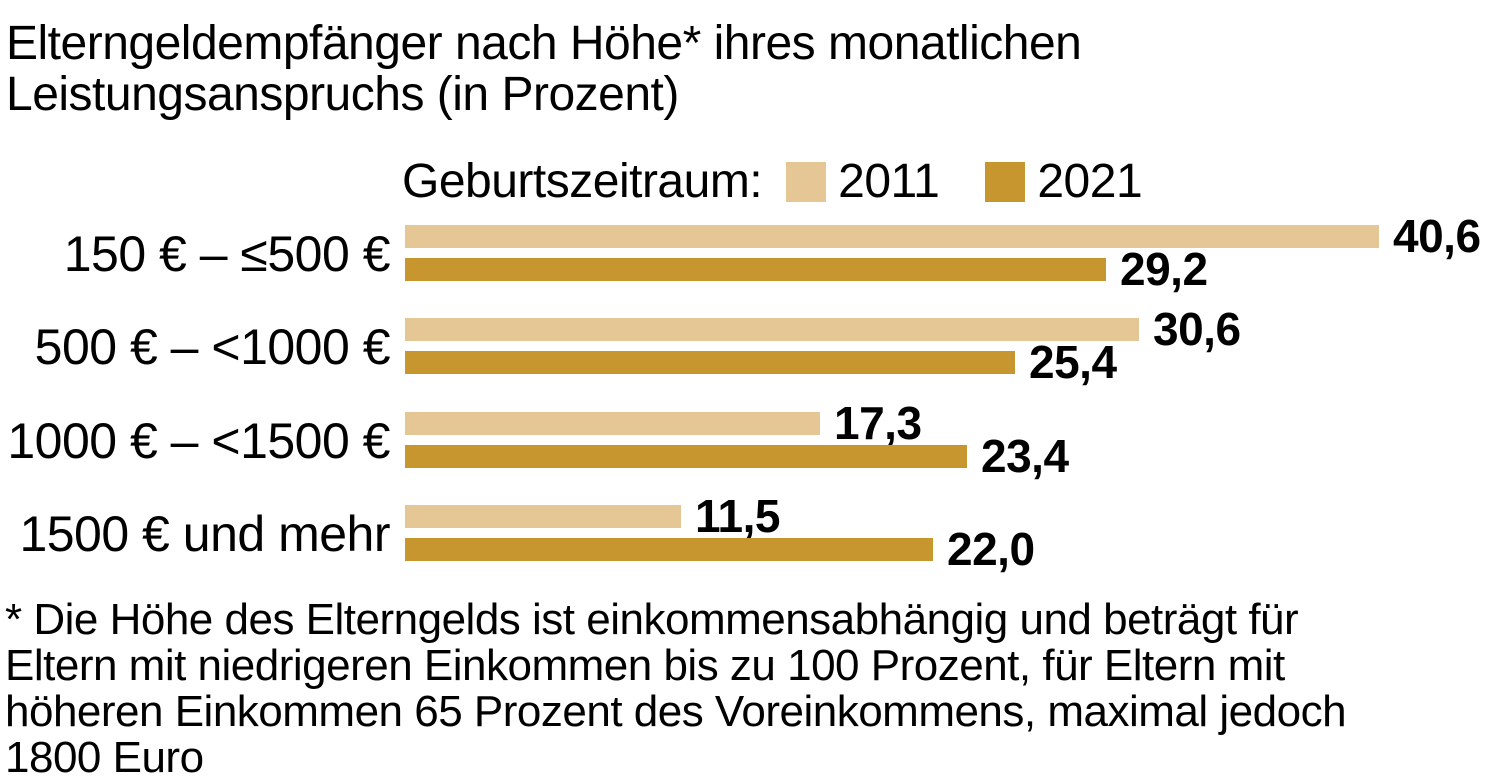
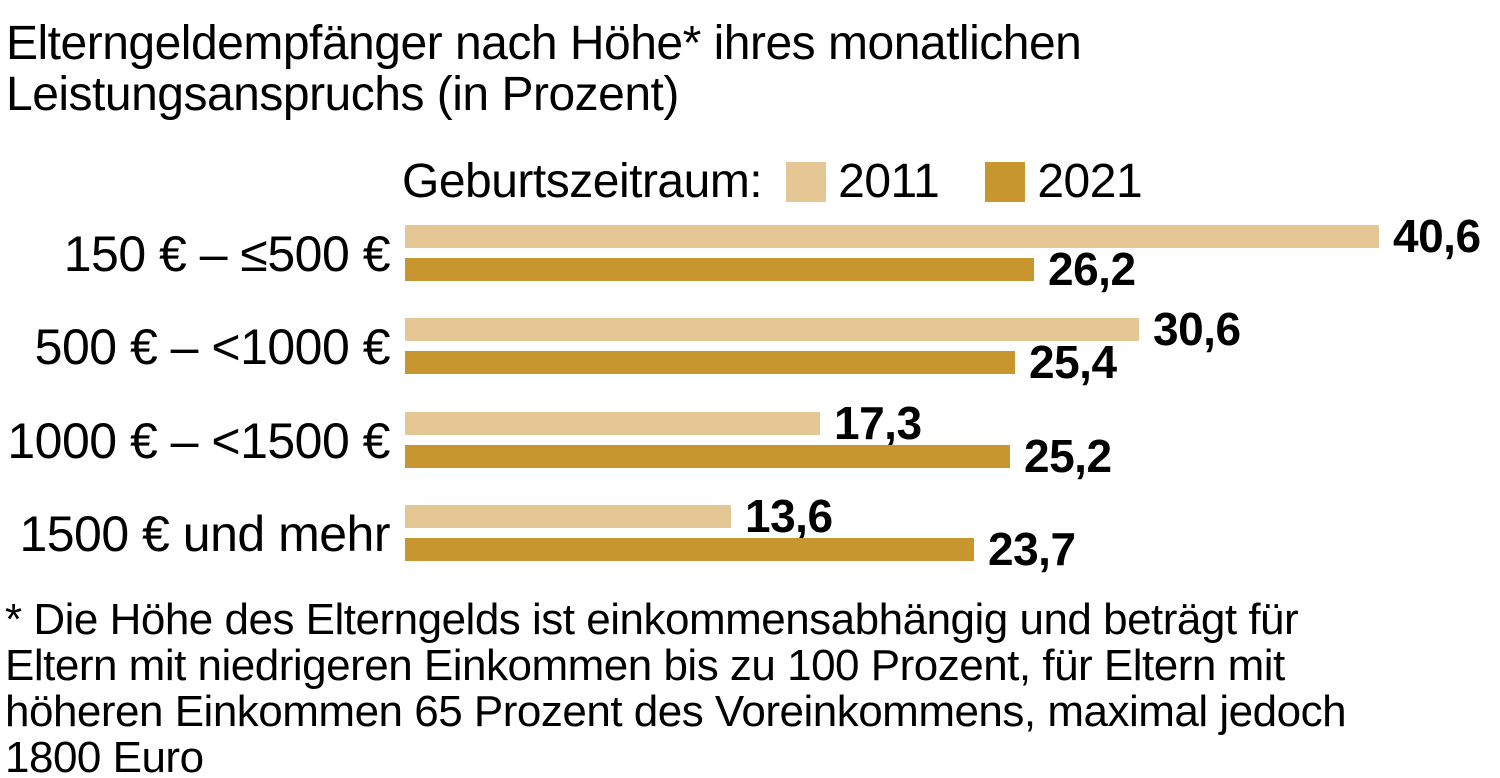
2021/150 € – ≤500 €: 29,2 -> 26,2
2021/1000 € – <1500 €: 23,4 -> 25,2
2011/1500 € und mehr: 11,5 -> 13,6
2021/1500 € und mehr: 22,0 -> 23,7
